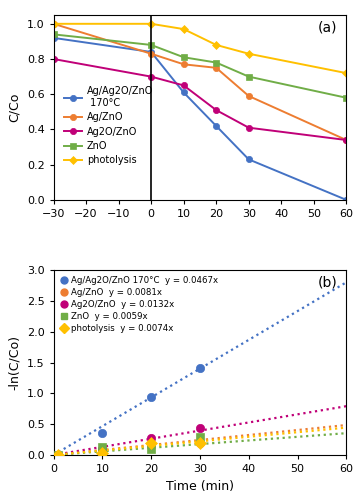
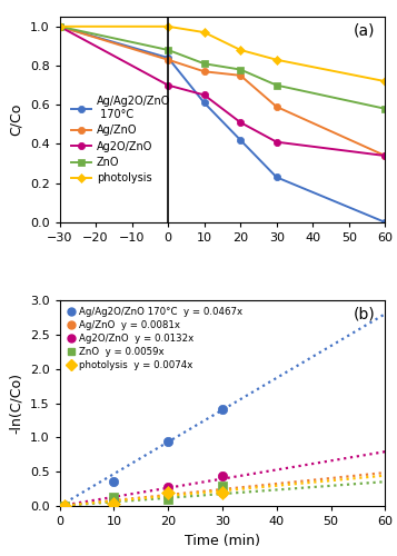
Ag/Ag2O/ZnO 170°C/−30: 0.92 -> 1.00
Ag2O/ZnO/−30: 0.80 -> 1.00
ZnO/−30: 0.94 -> 1.00
